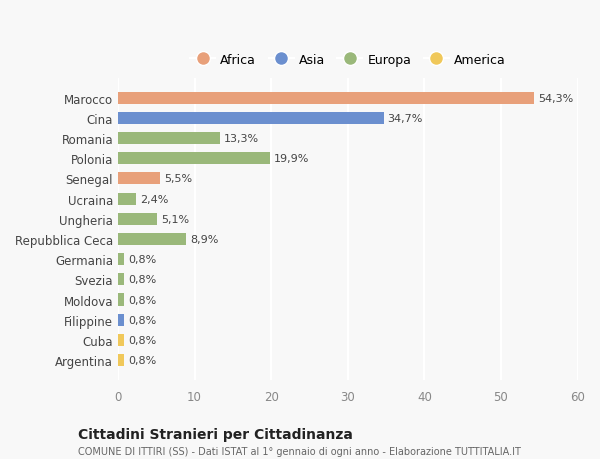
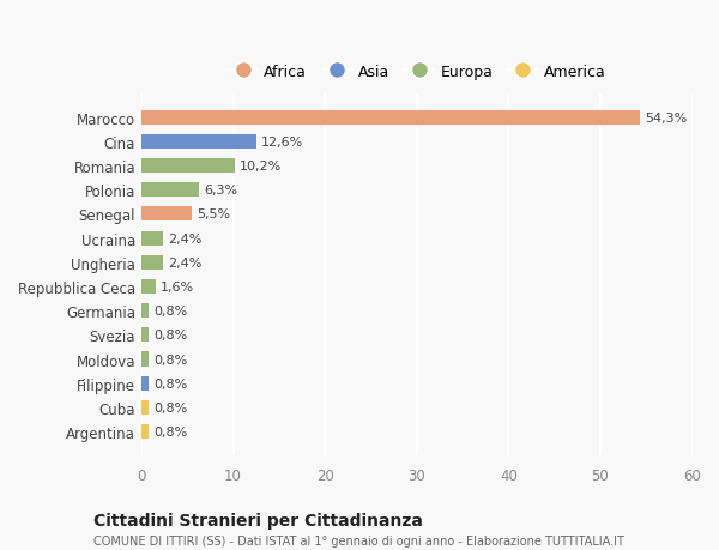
Cina: 34,7% -> 12,6%
Romania: 13,3% -> 10,2%
Polonia: 19,9% -> 6,3%
Ungheria: 5,1% -> 2,4%
Repubblica Ceca: 8,9% -> 1,6%
